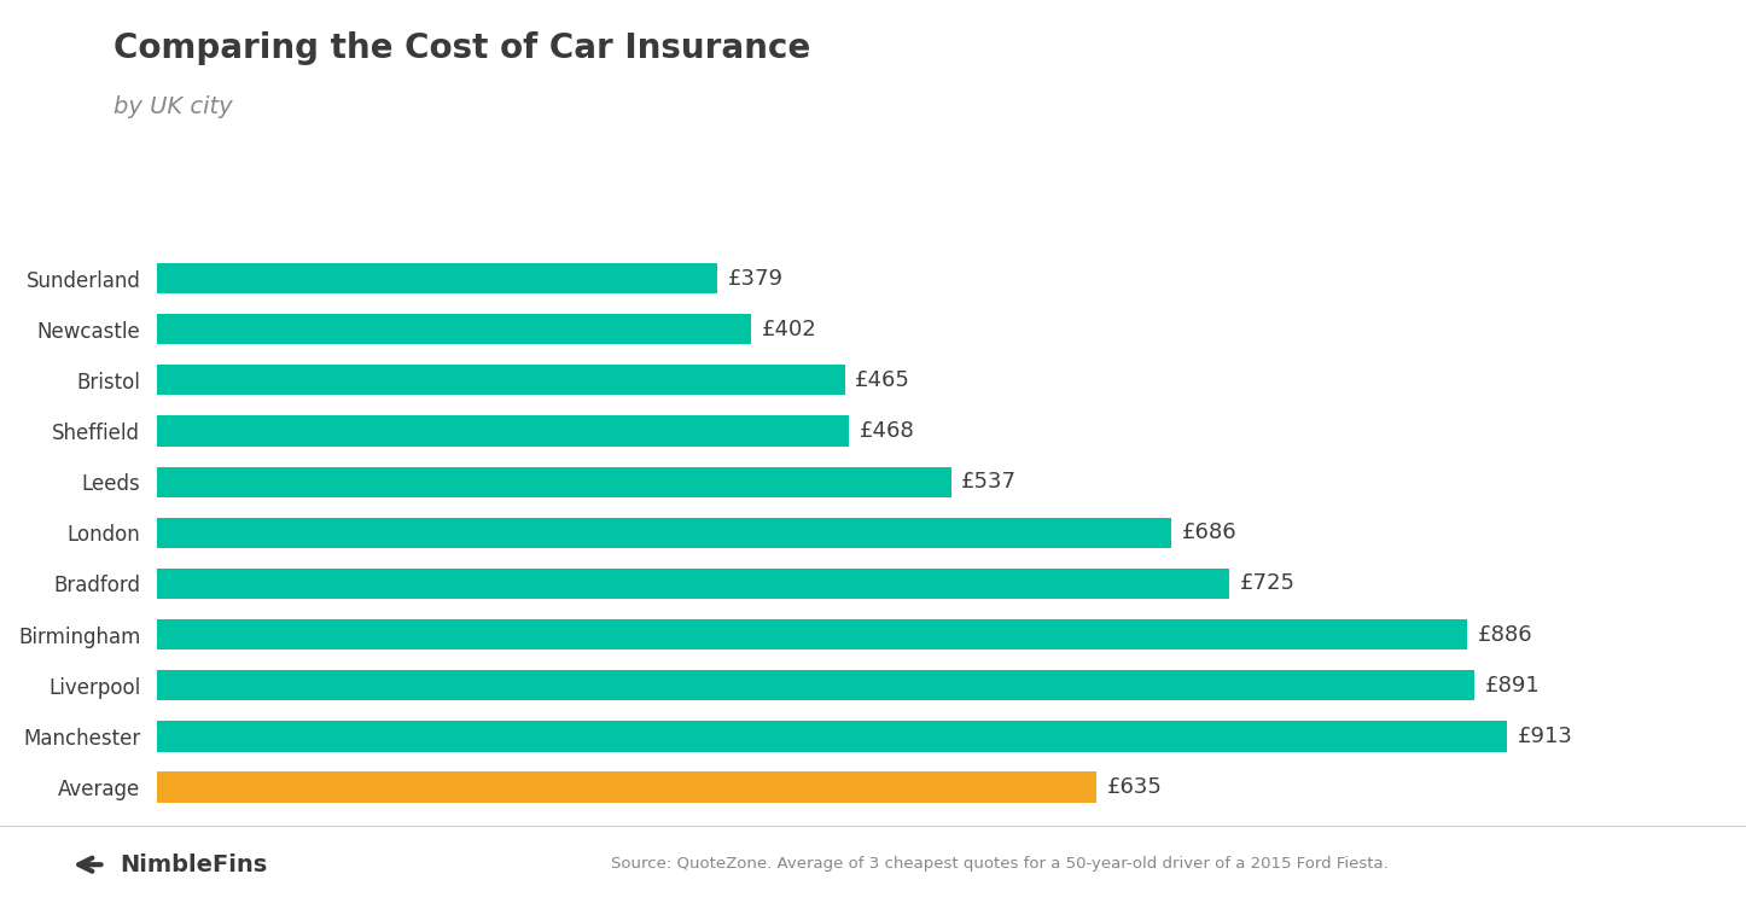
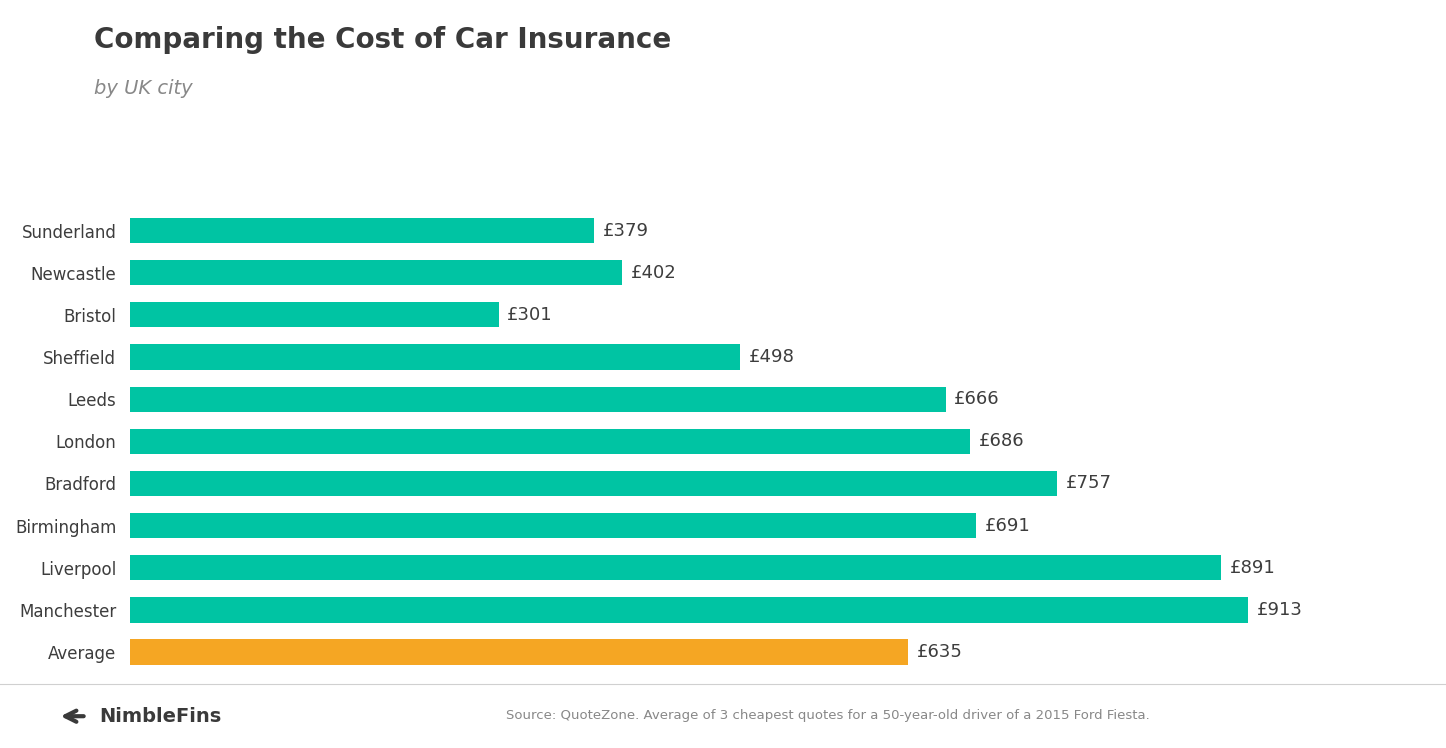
Bristol: £465 -> £301
Sheffield: £468 -> £498
Leeds: £537 -> £666
Bradford: £725 -> £757
Birmingham: £886 -> £691
